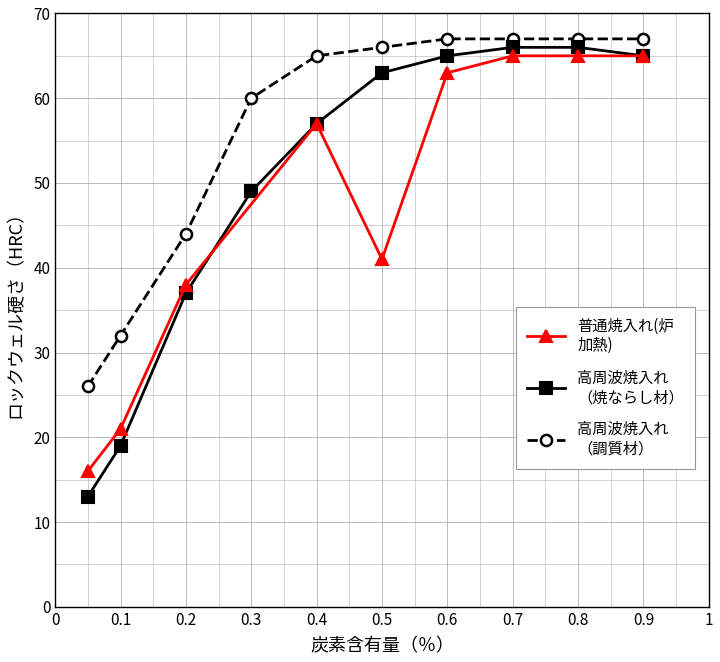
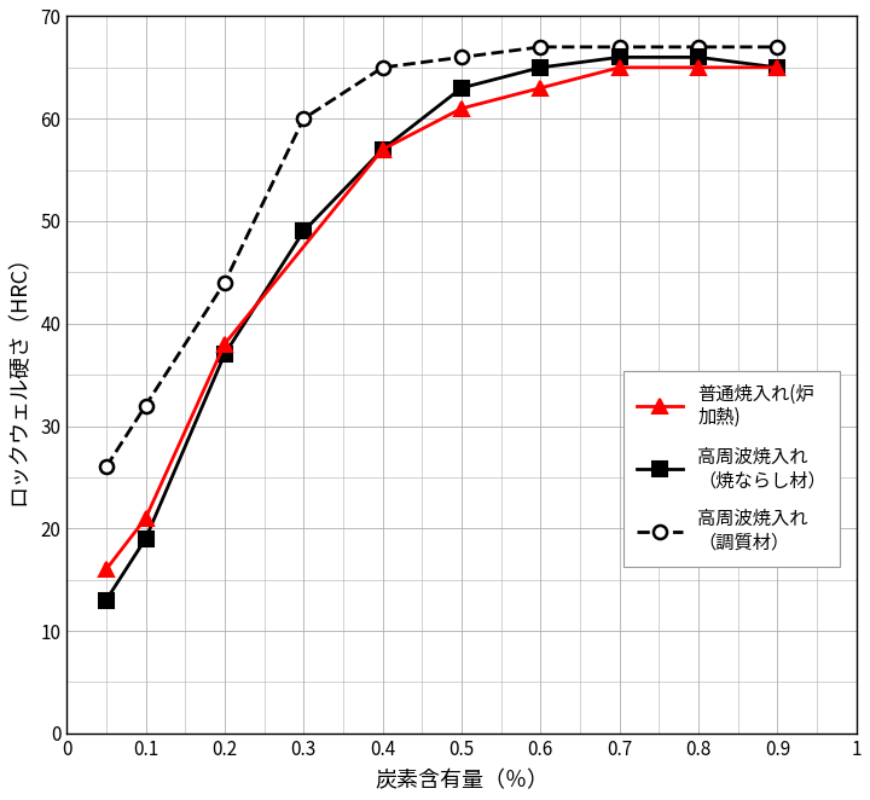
普通焼入れ(炉 加熱)/0.5: 41 -> 61
